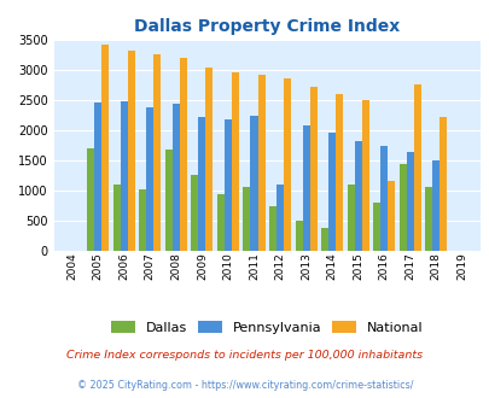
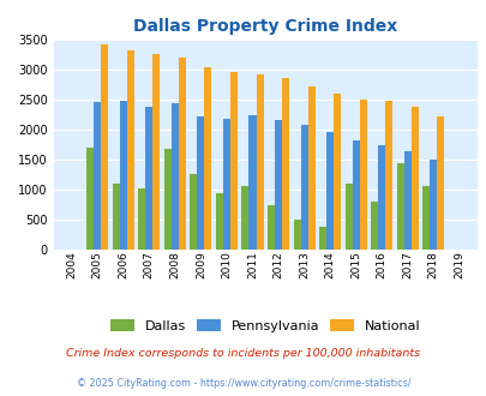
Pennsylvania/2012: 1100 -> 2160
National/2016: 1150 -> 2470
National/2017: 2750 -> 2380
